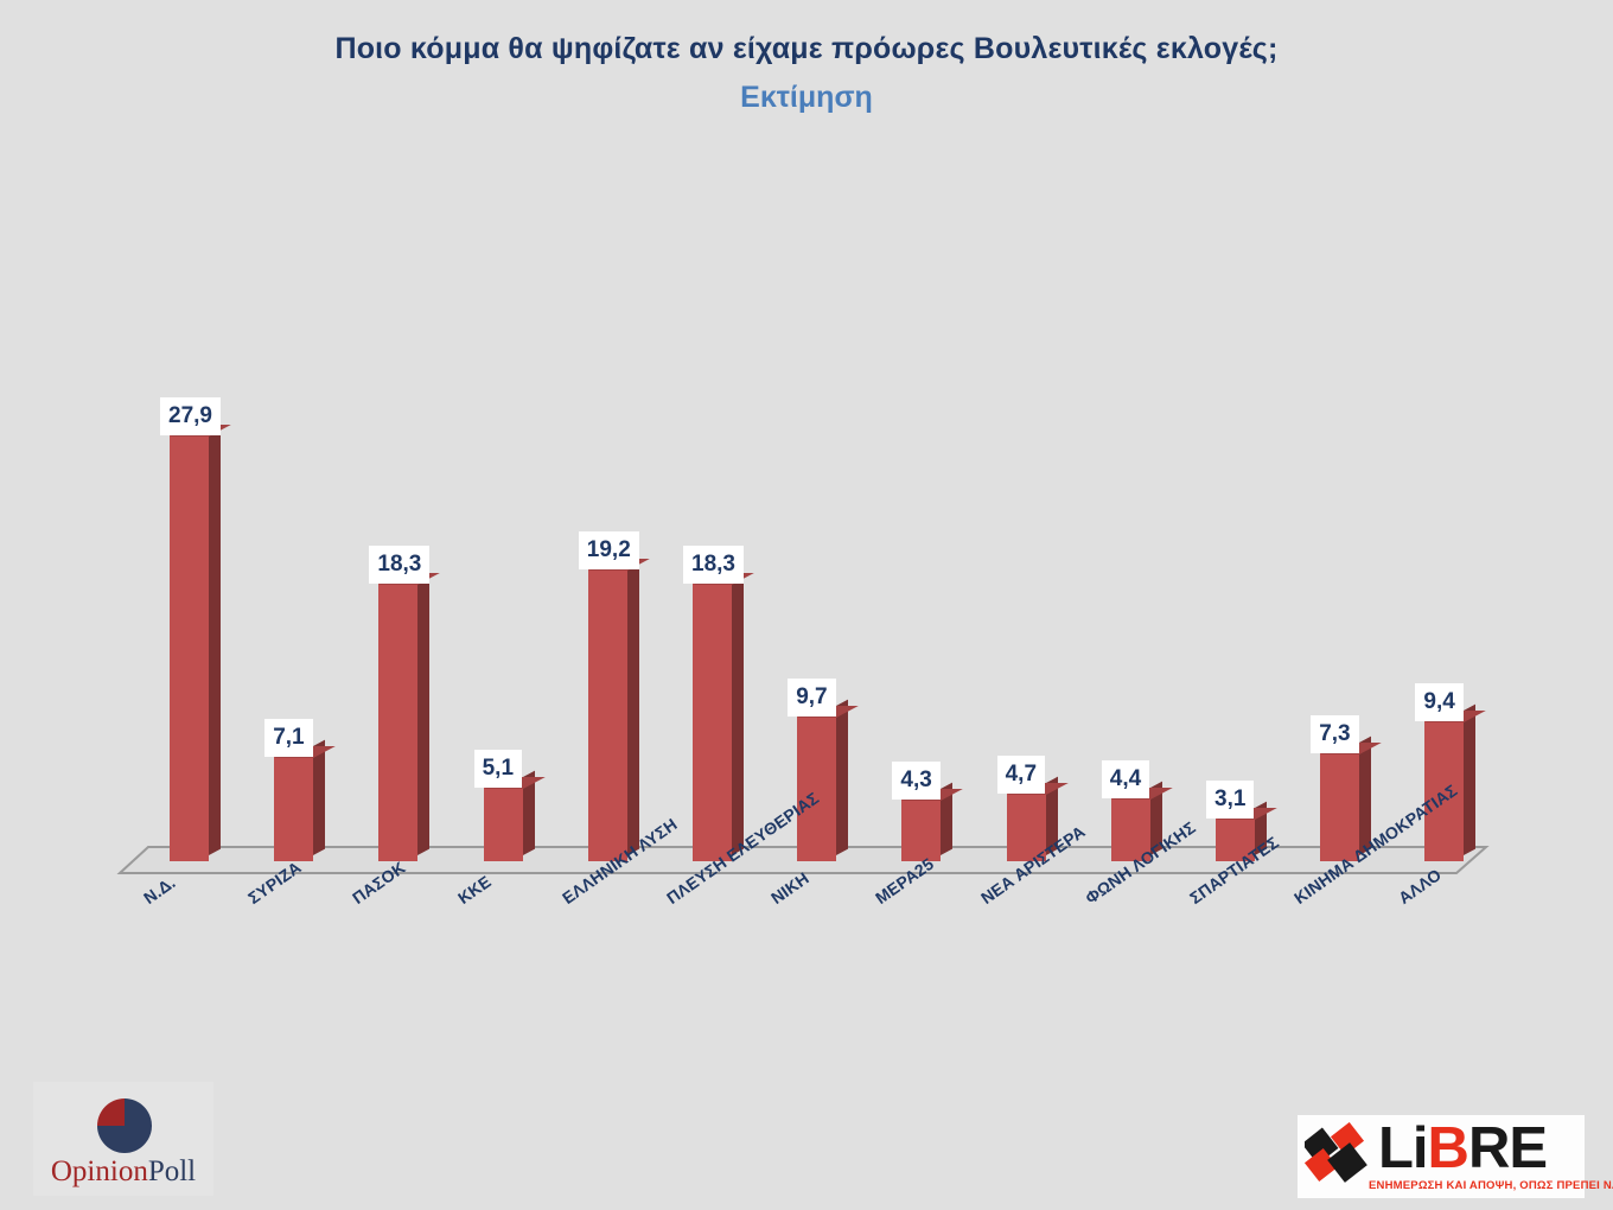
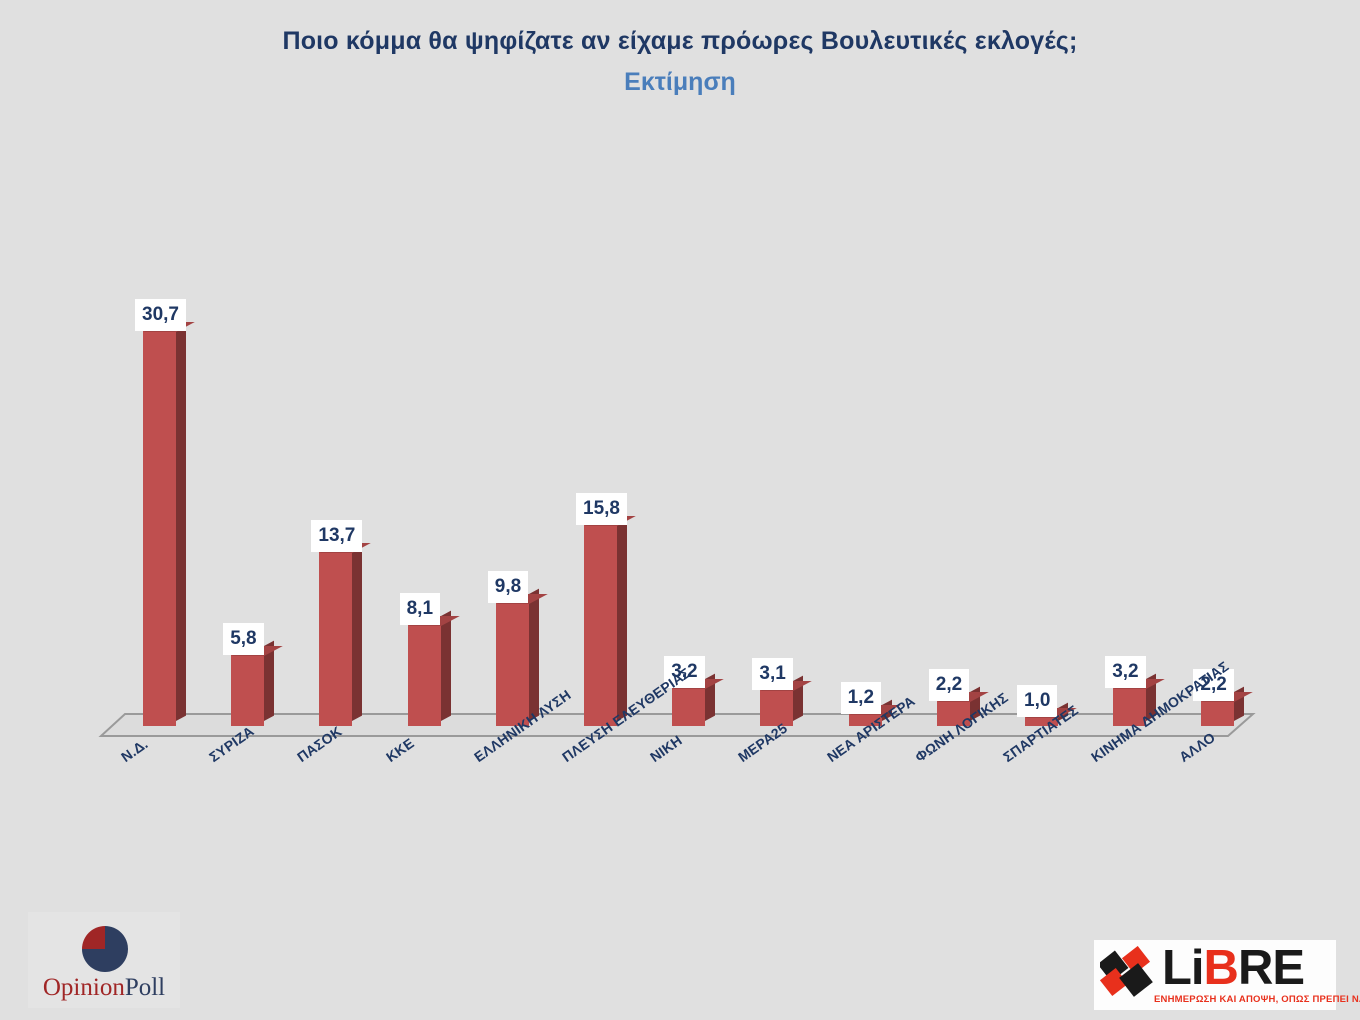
Ν.Δ.: 27,9 -> 30,7
ΣΥΡΙΖΑ: 7,1 -> 5,8
ΠΑΣΟΚ: 18,3 -> 13,7
ΚΚΕ: 5,1 -> 8,1
ΕΛΛΗΝΙΚΗ ΛΥΣΗ: 19,2 -> 9,8
ΠΛΕΥΣΗ ΕΛΕΥΘΕΡΙΑΣ: 18,3 -> 15,8
ΝΙΚΗ: 9,7 -> 3,2
ΜΕΡΑ25: 4,3 -> 3,1
ΝΕΑ ΑΡΙΣΤΕΡΑ: 4,7 -> 1,2
ΦΩΝΗ ΛΟΓΙΚΗΣ: 4,4 -> 2,2
ΣΠΑΡΤΙΑΤΕΣ: 3,1 -> 1,0
ΚΙΝΗΜΑ ΔΗΜΟΚΡΑΤΙΑΣ: 7,3 -> 3,2
ΑΛΛΟ: 9,4 -> 2,2
